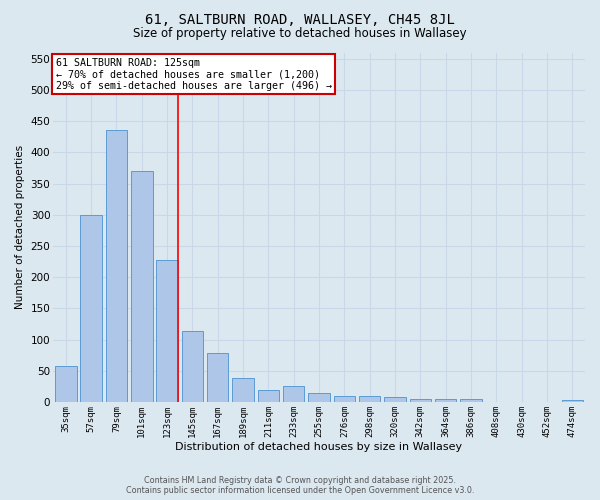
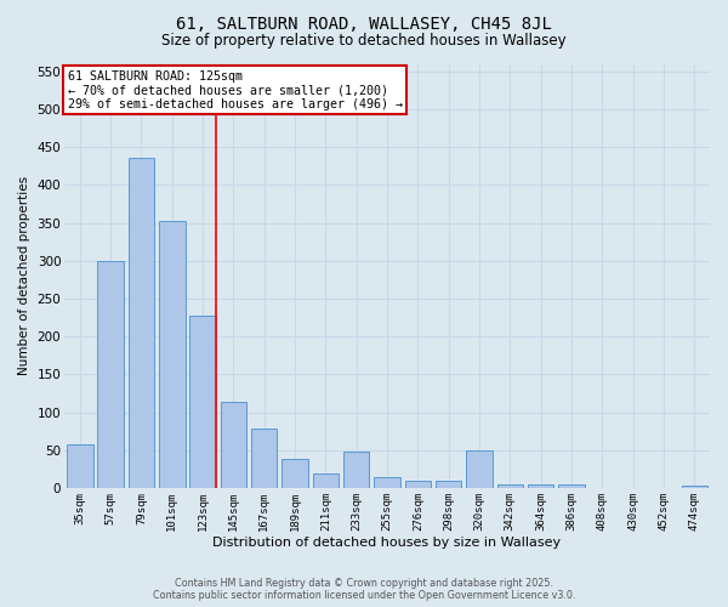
101sqm: 370 -> 352
233sqm: 26 -> 48
320sqm: 8 -> 50
